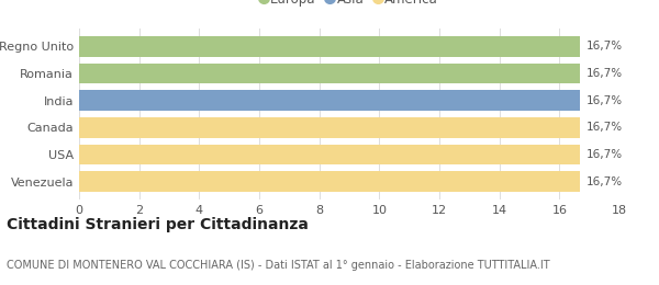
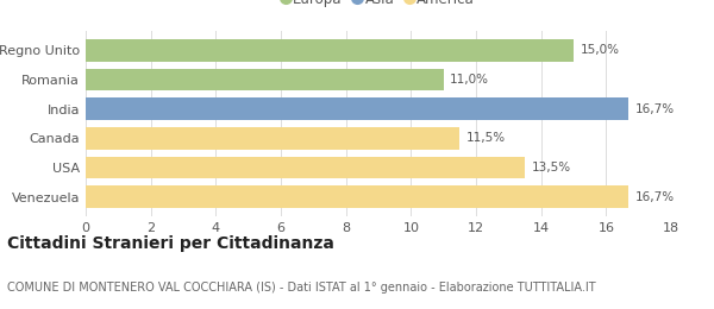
Regno Unito: 16,7% -> 15,0%
Romania: 16,7% -> 11,0%
Canada: 16,7% -> 11,5%
USA: 16,7% -> 13,5%
